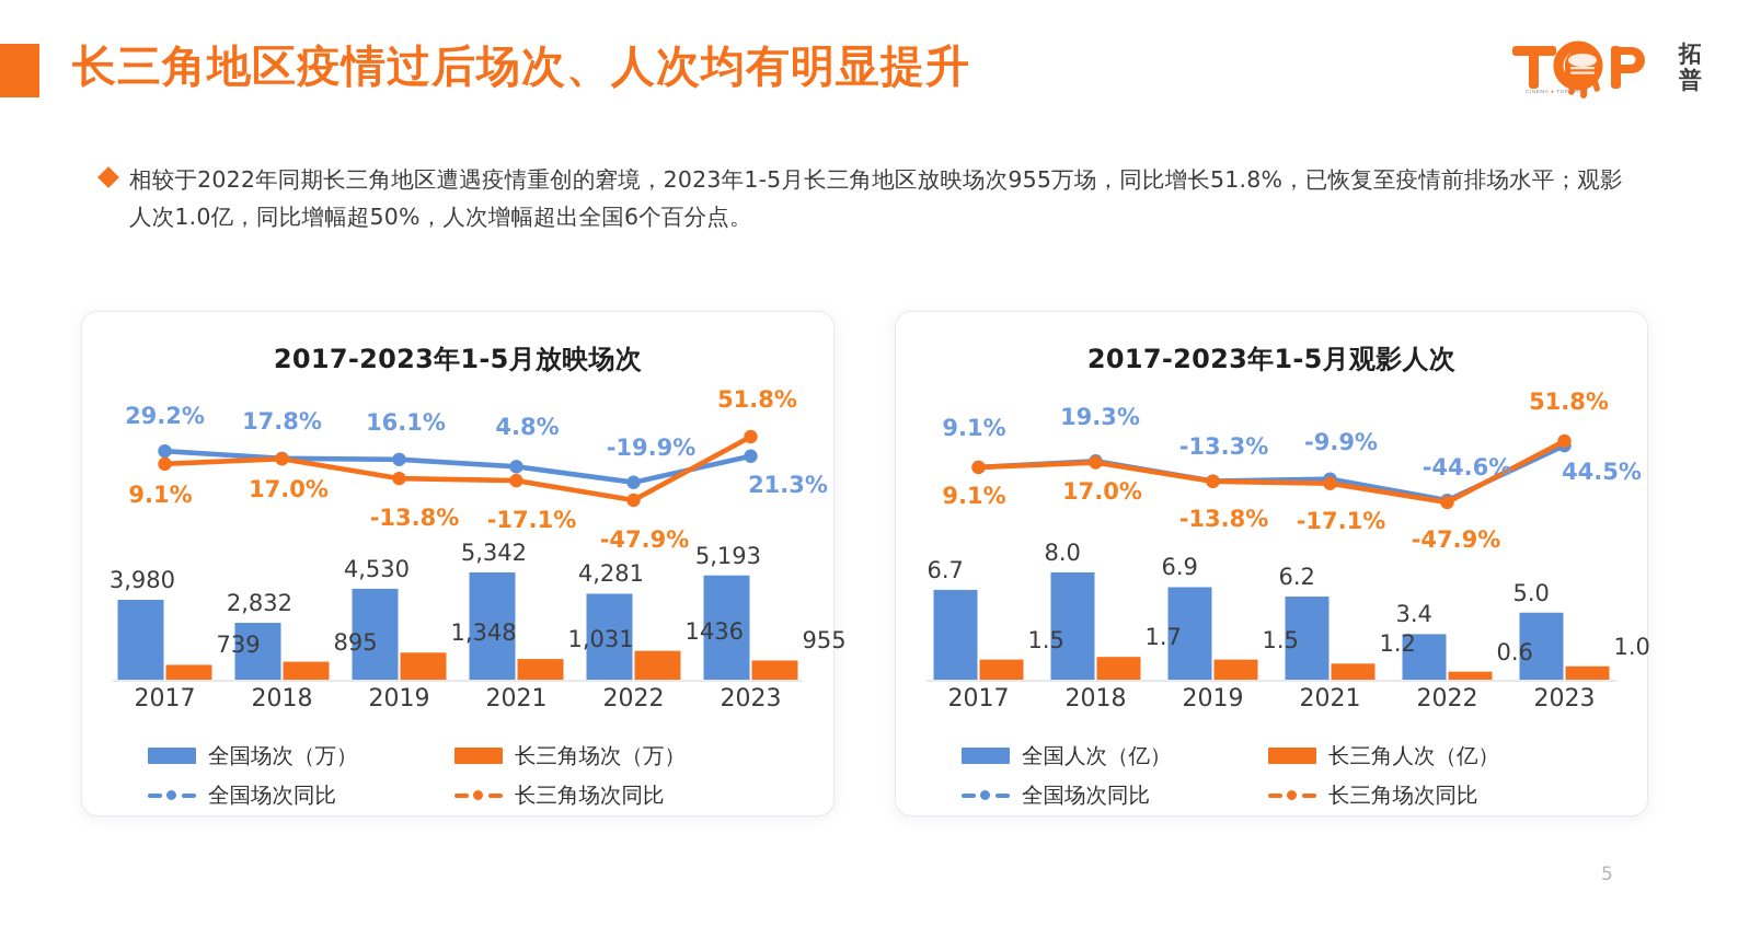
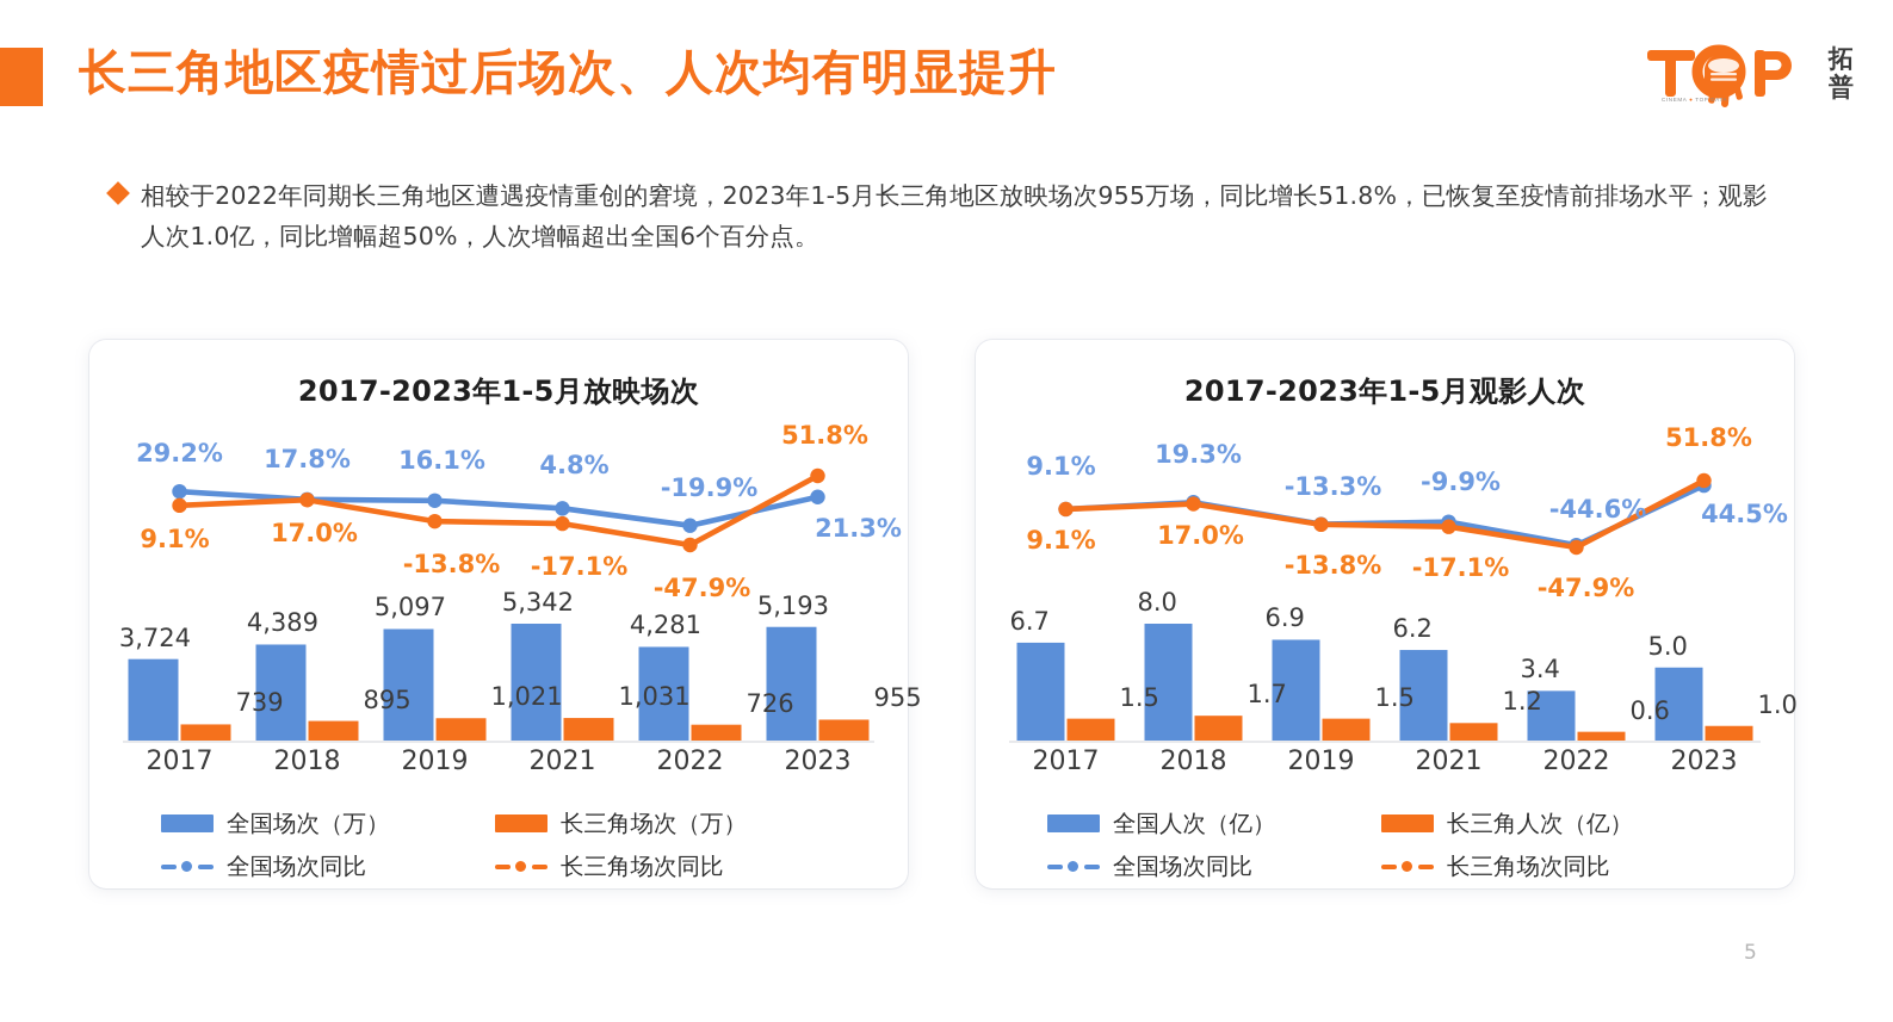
2017-2023年1-5月放映场次/全国场次（万）/2017: 3,980 -> 3,724
2017-2023年1-5月放映场次/全国场次（万）/2018: 2,832 -> 4,389
2017-2023年1-5月放映场次/全国场次（万）/2019: 4,530 -> 5,097
2017-2023年1-5月放映场次/长三角场次（万）/2019: 1,348 -> 1,021
2017-2023年1-5月放映场次/长三角场次（万）/2022: 1436 -> 726
